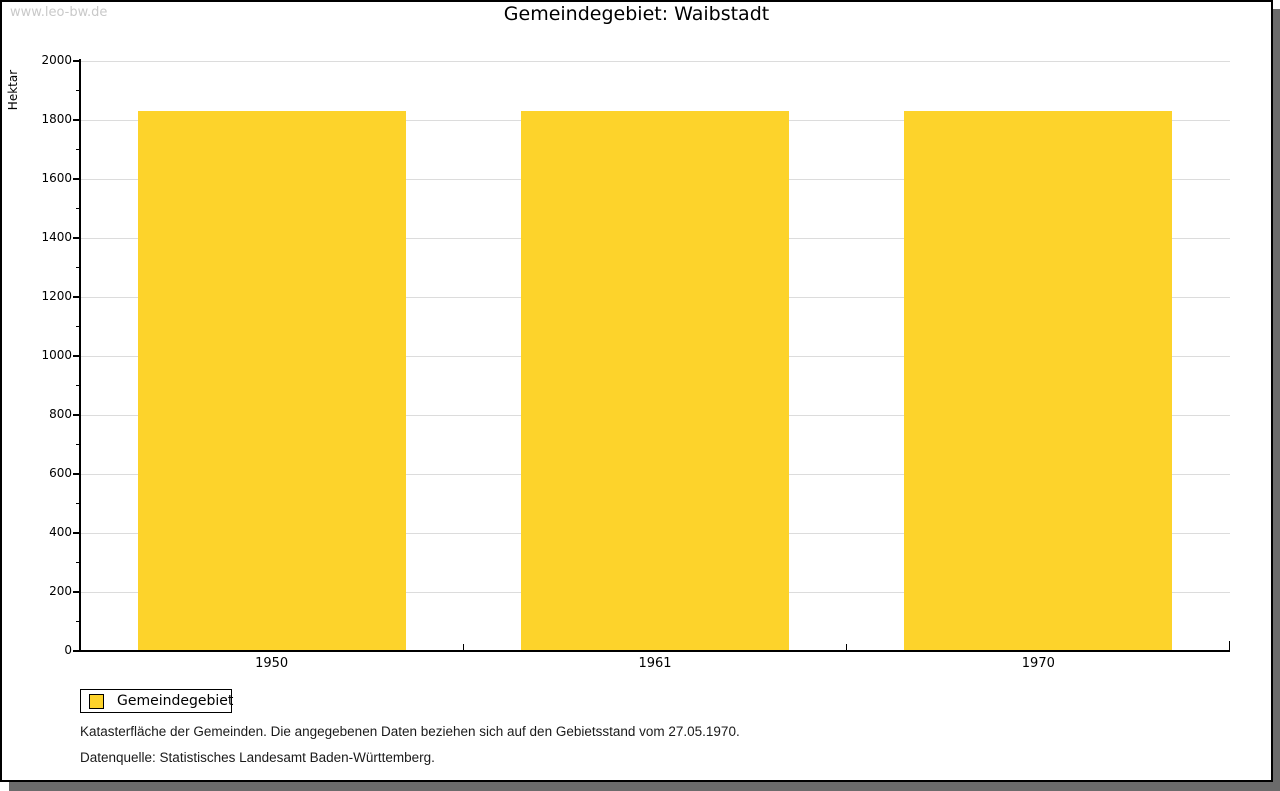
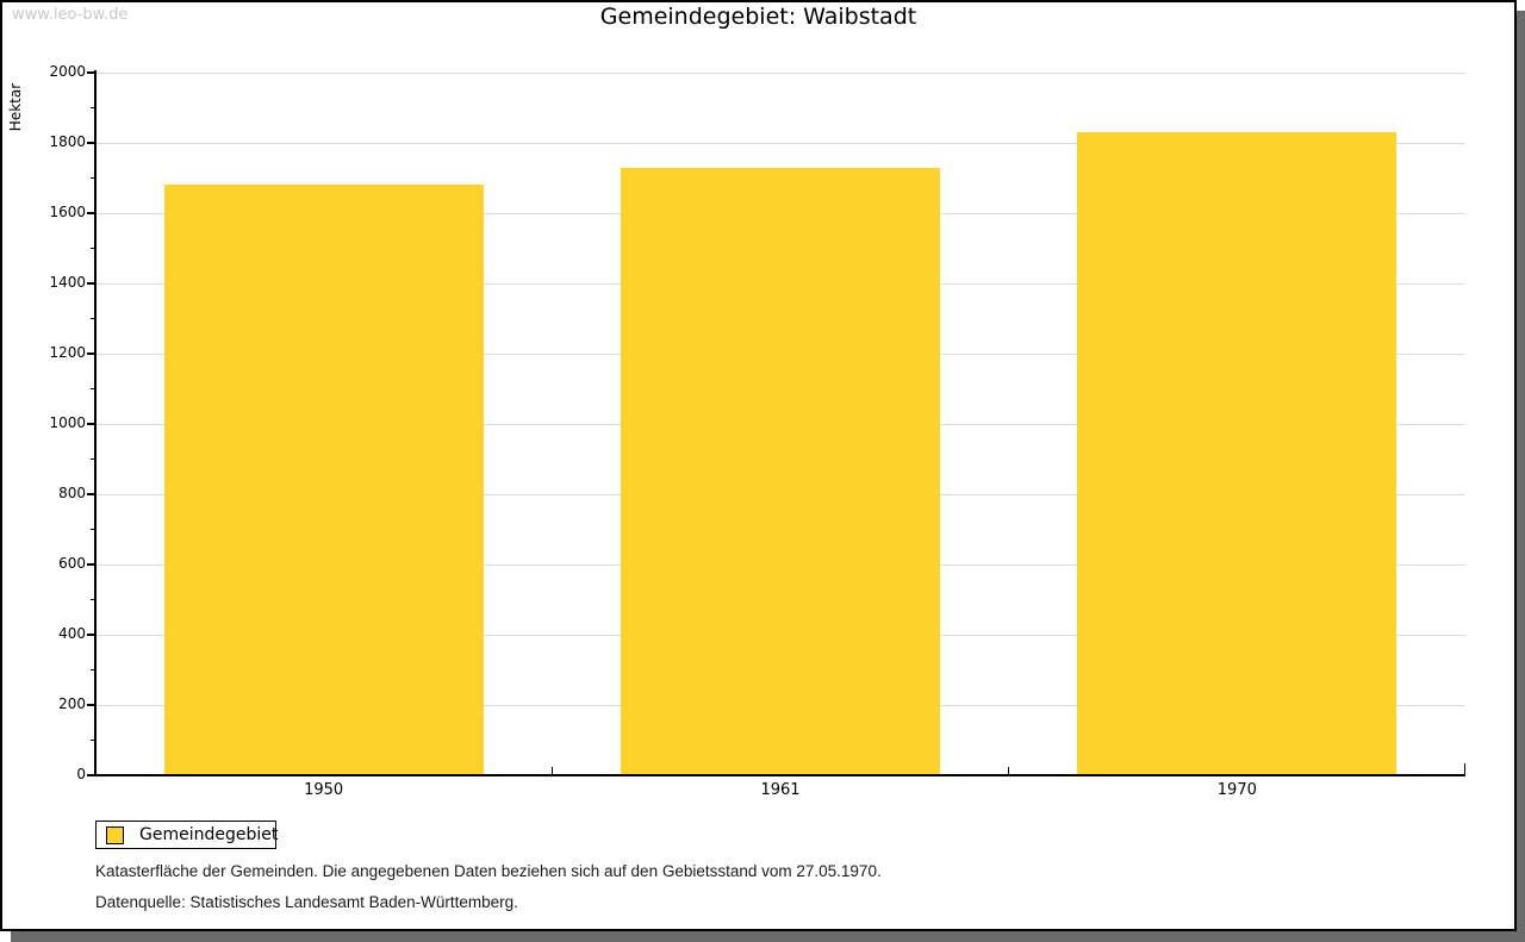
1950: 1830 -> 1680
1961: 1830 -> 1730
